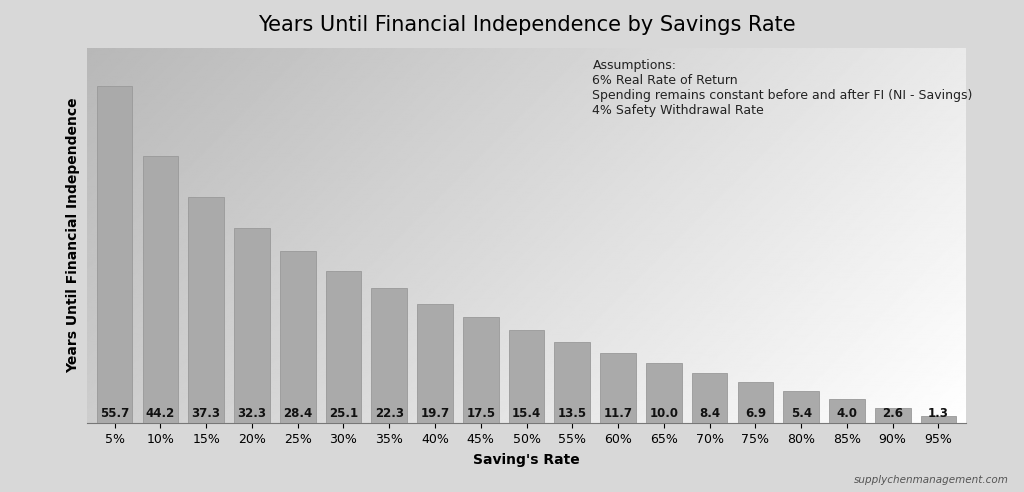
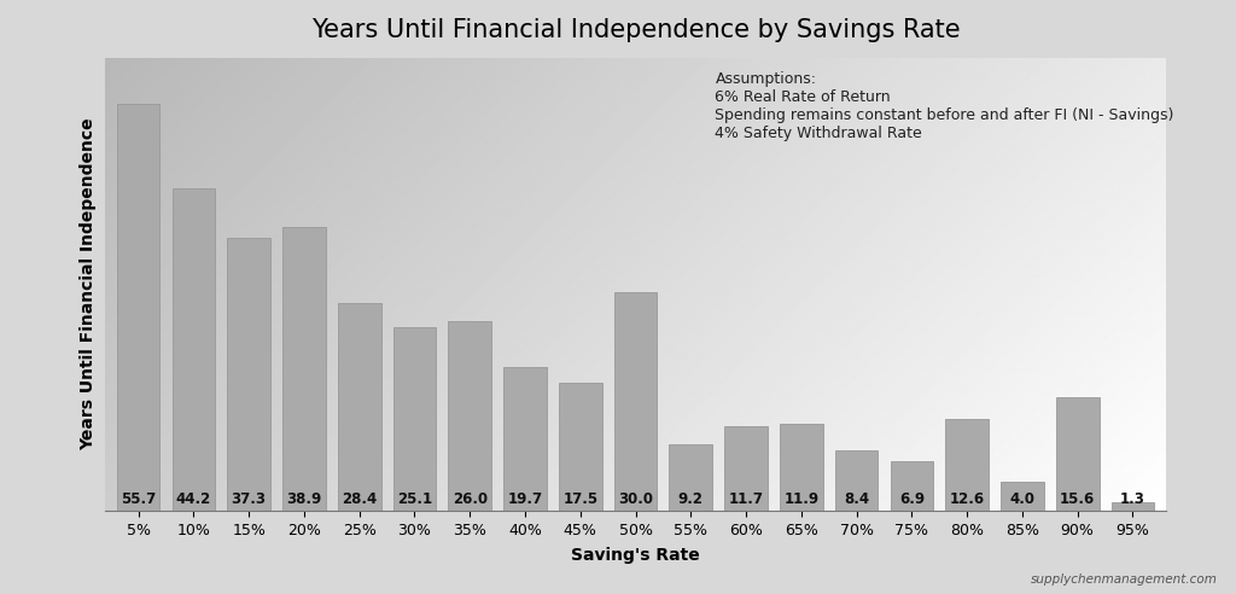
20%: 32.3 -> 38.9
35%: 22.3 -> 26.0
50%: 15.4 -> 30.0
55%: 13.5 -> 9.2
65%: 10.0 -> 11.9
80%: 5.4 -> 12.6
90%: 2.6 -> 15.6
